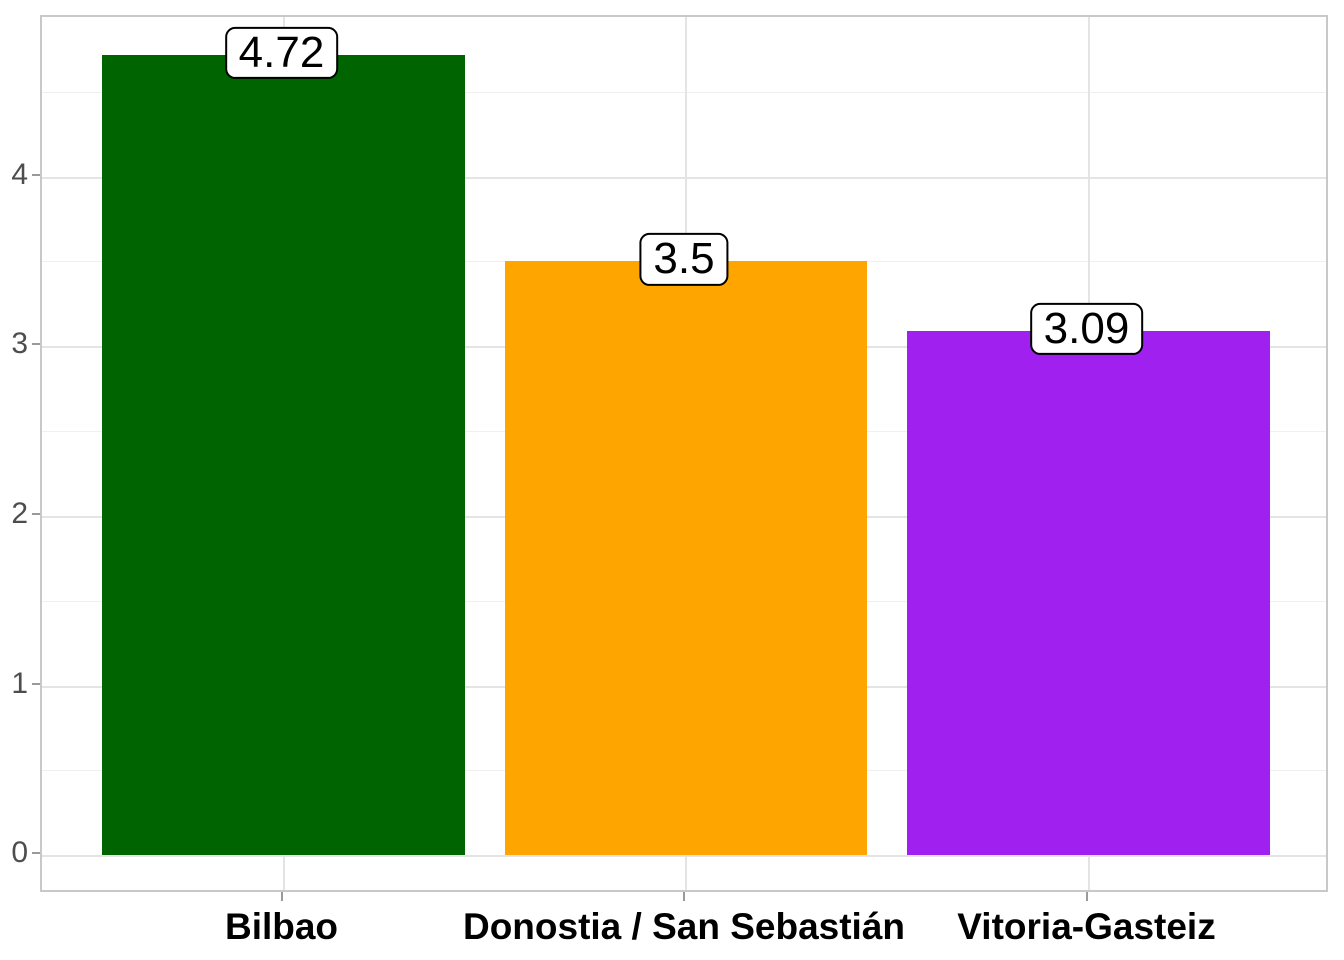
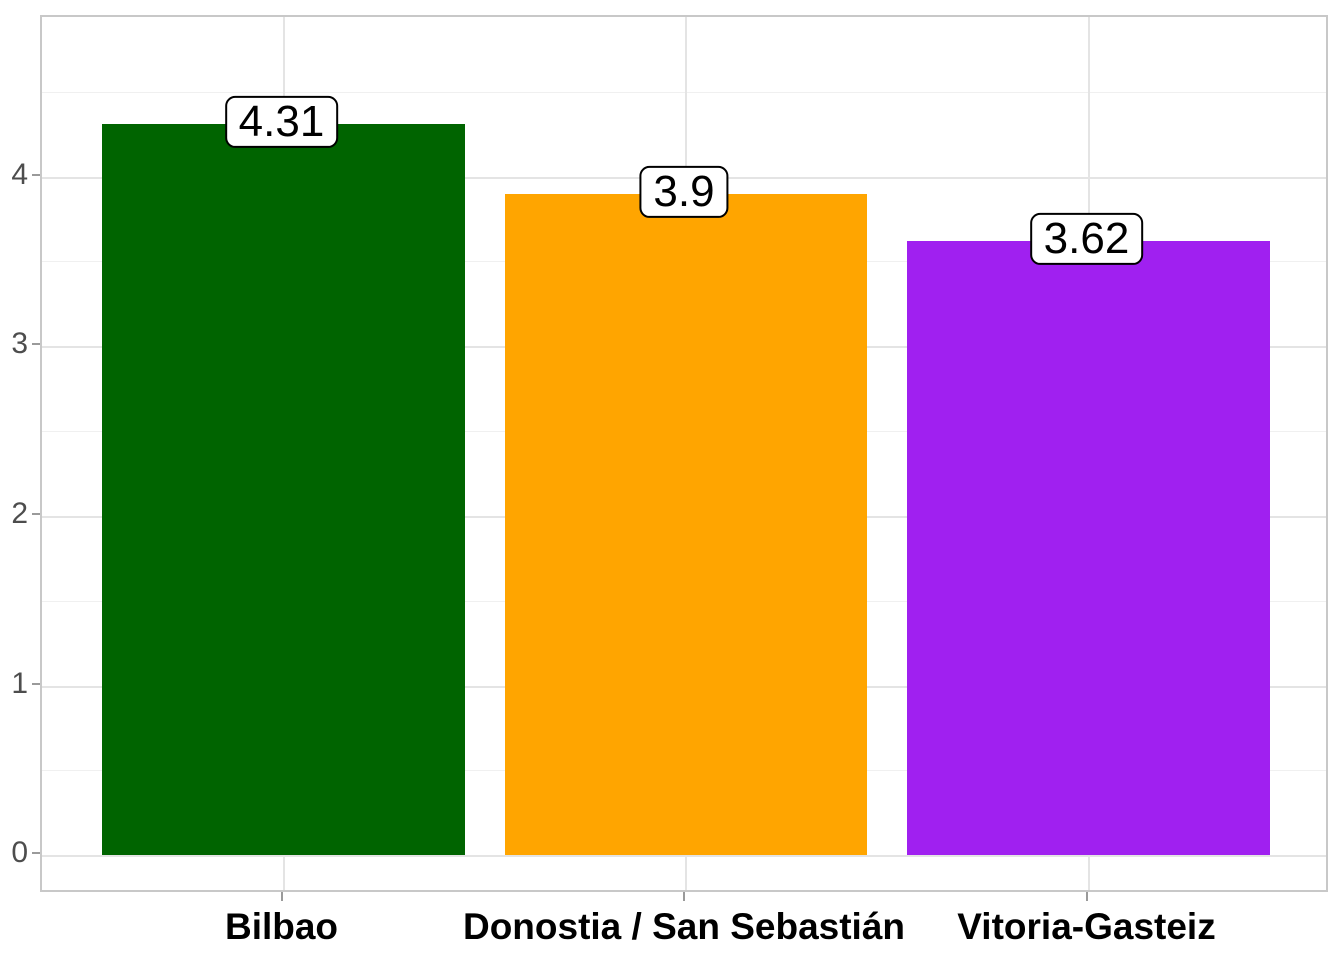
Bilbao: 4.72 -> 4.31
Donostia / San Sebastián: 3.5 -> 3.9
Vitoria-Gasteiz: 3.09 -> 3.62
